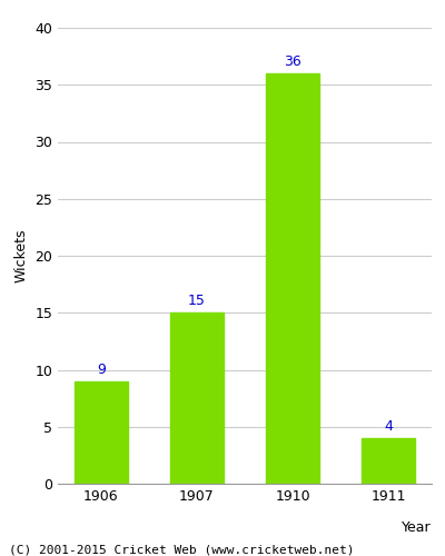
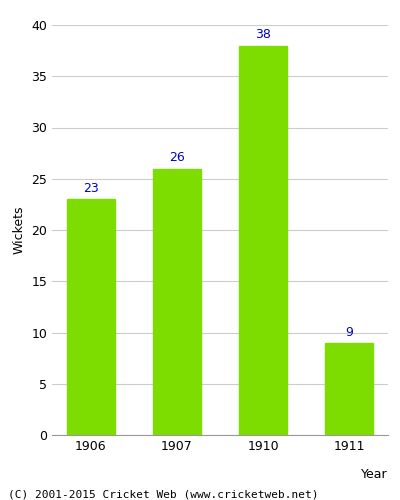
1906: 9 -> 23
1907: 15 -> 26
1910: 36 -> 38
1911: 4 -> 9
